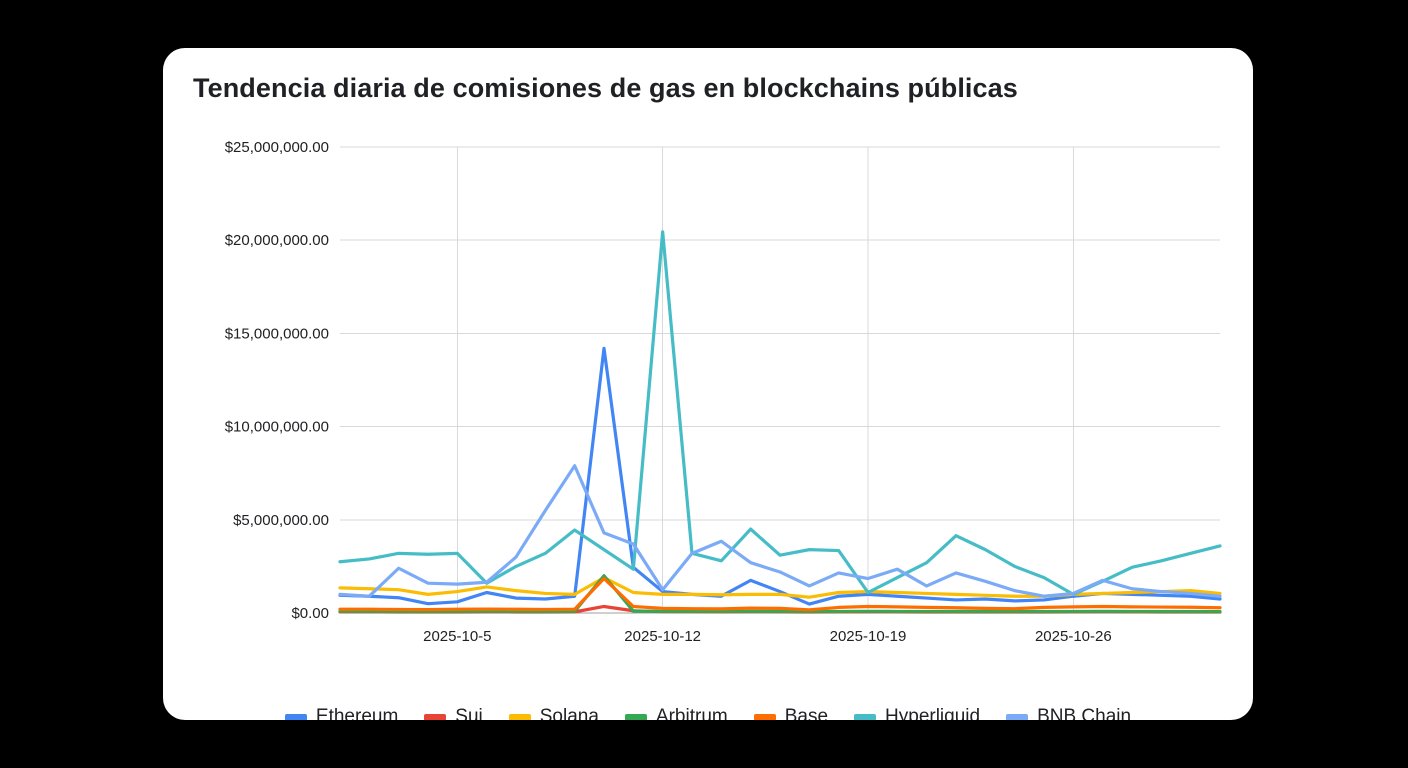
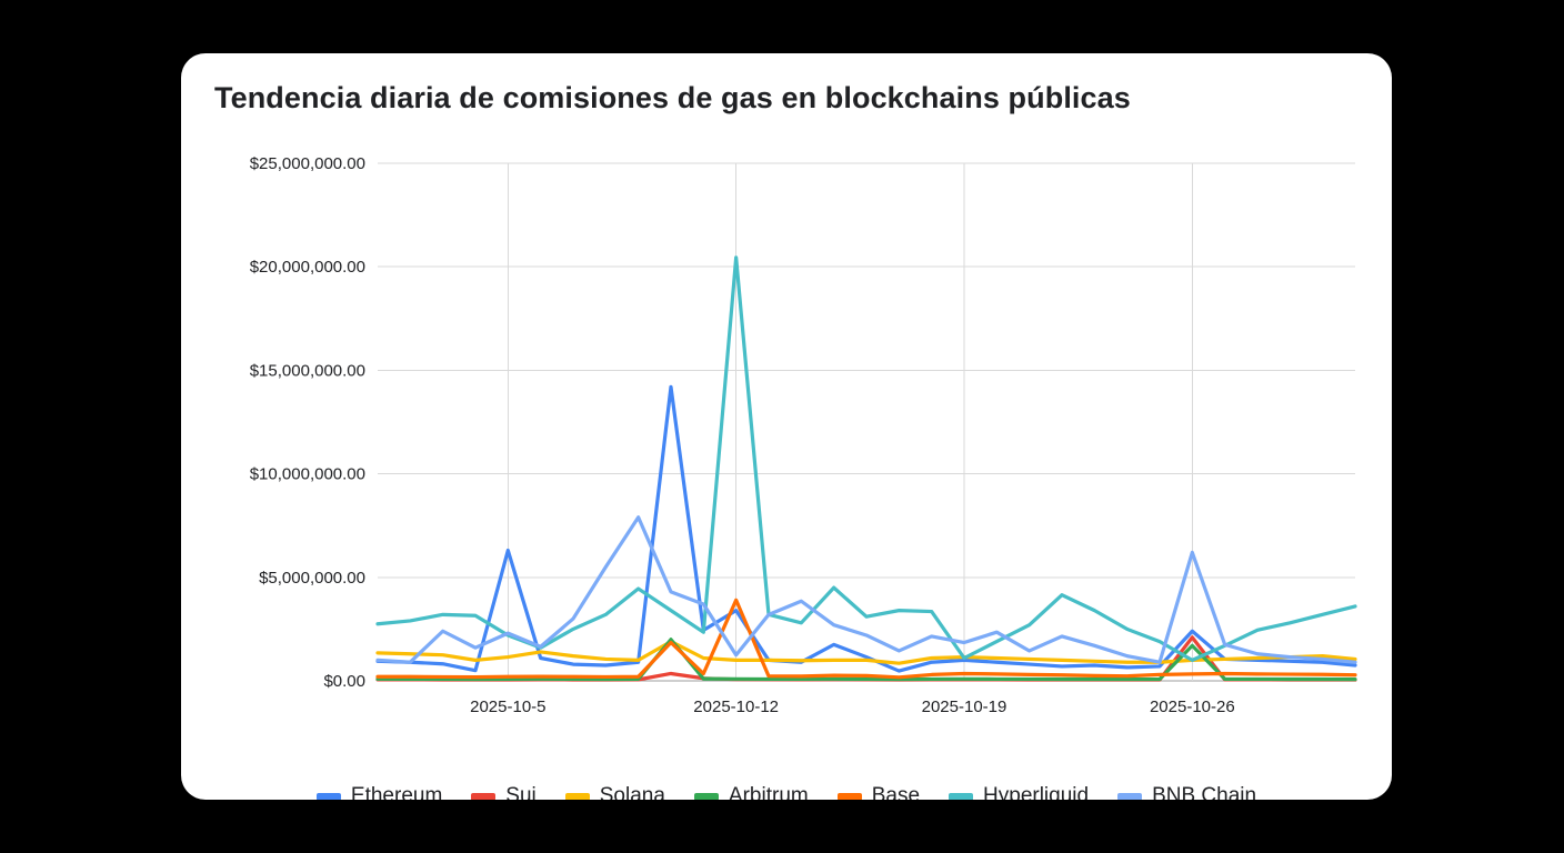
Ethereum/2025-10-5: $600000 -> $6300000
Hyperliquid/2025-10-5: $3200000 -> $2200000
BNB Chain/2025-10-5: $1600000 -> $2300000
Ethereum/2025-10-12: $1200000 -> $3400000
Base/2025-10-12: $200000 -> $3900000
Ethereum/2025-10-26: $900000 -> $2400000
Sui/2025-10-26: $100000 -> $2100000
Arbitrum/2025-10-26: $100000 -> $1700000
BNB Chain/2025-10-26: $1000000 -> $6200000
